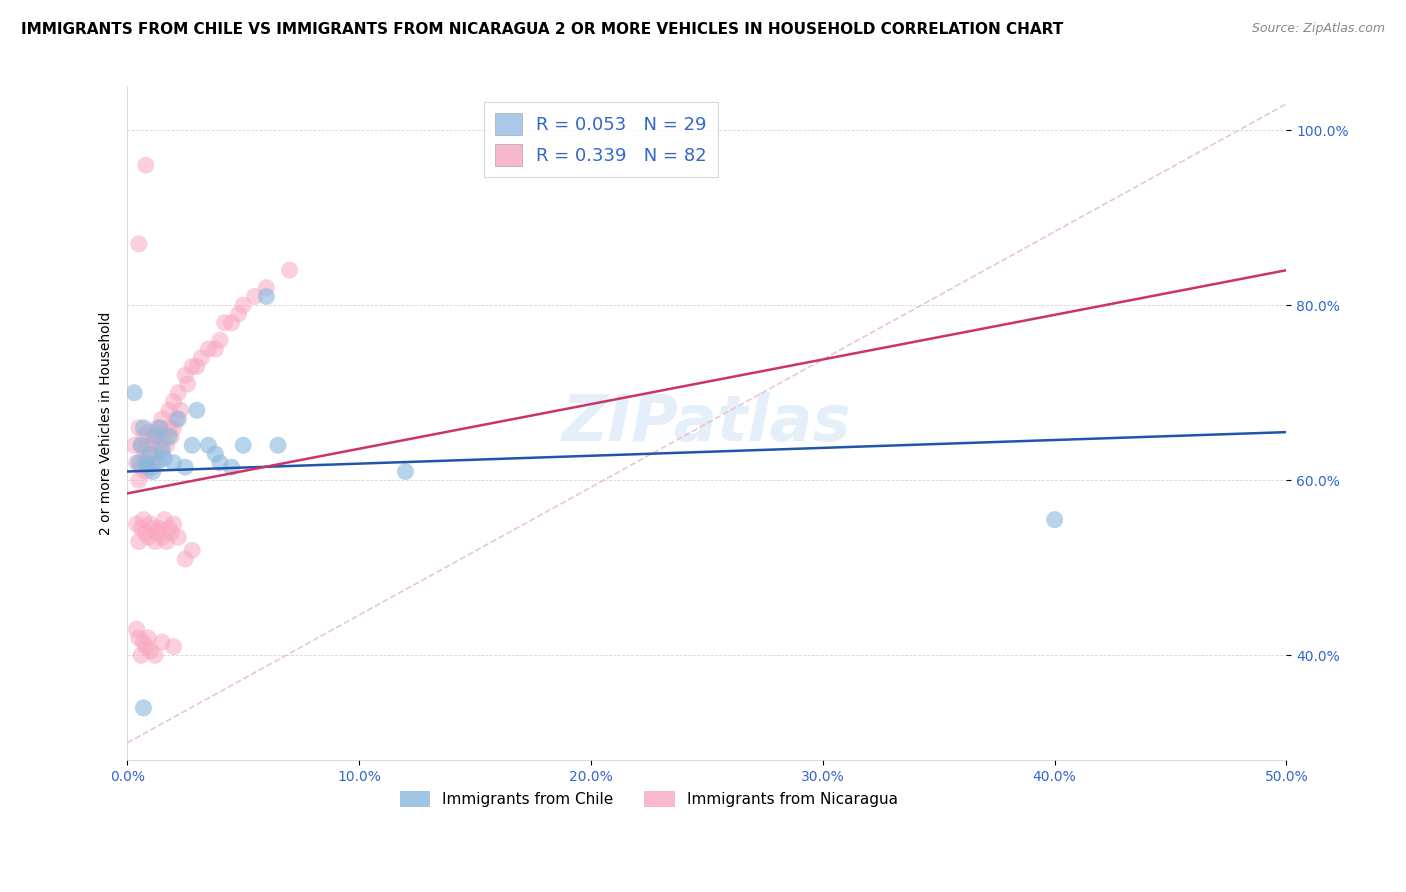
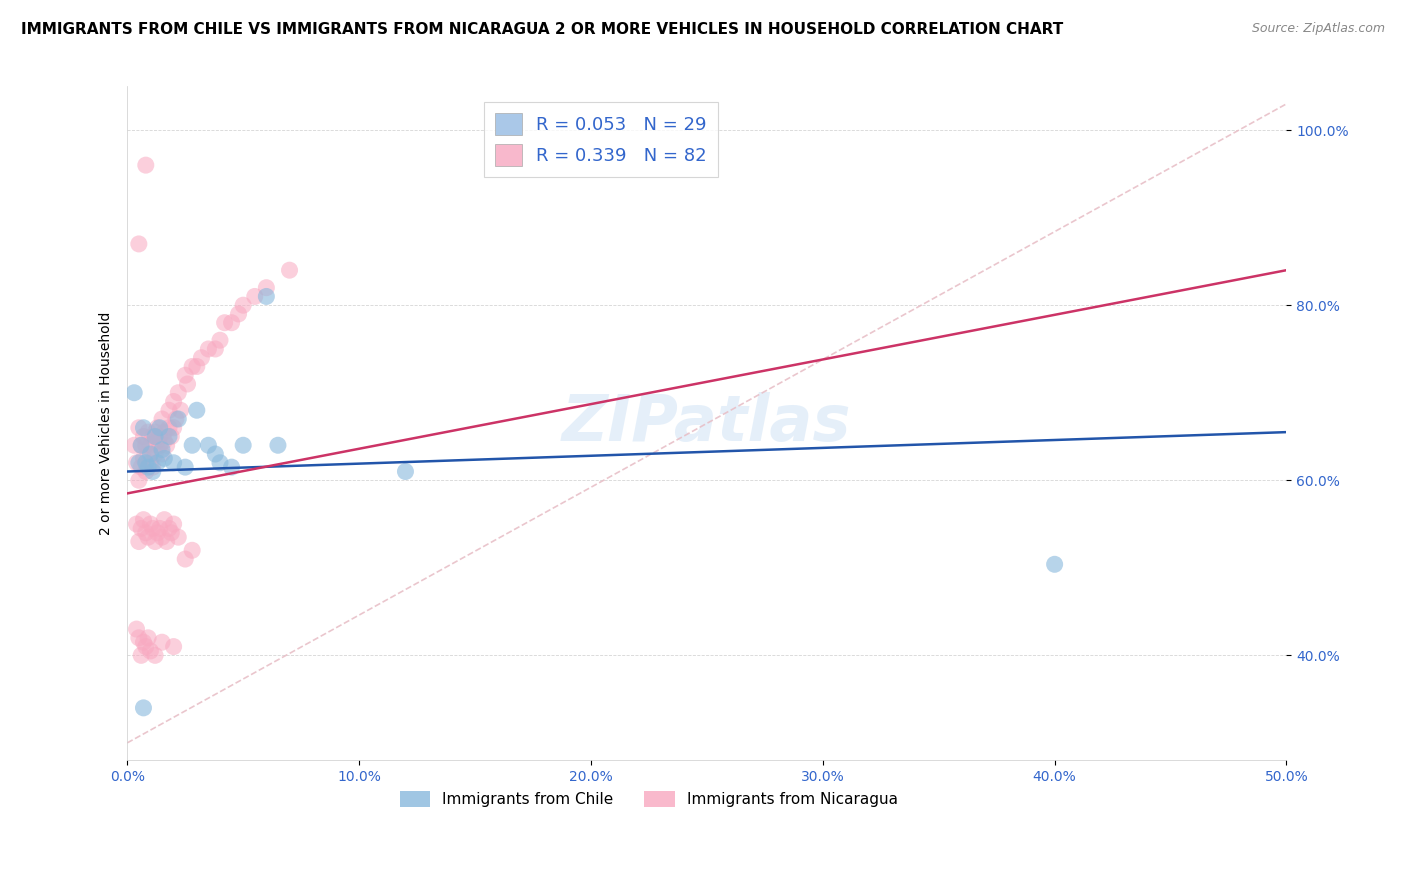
Immigrants from Chile/40.0%: 55.5% -> 50.4%
